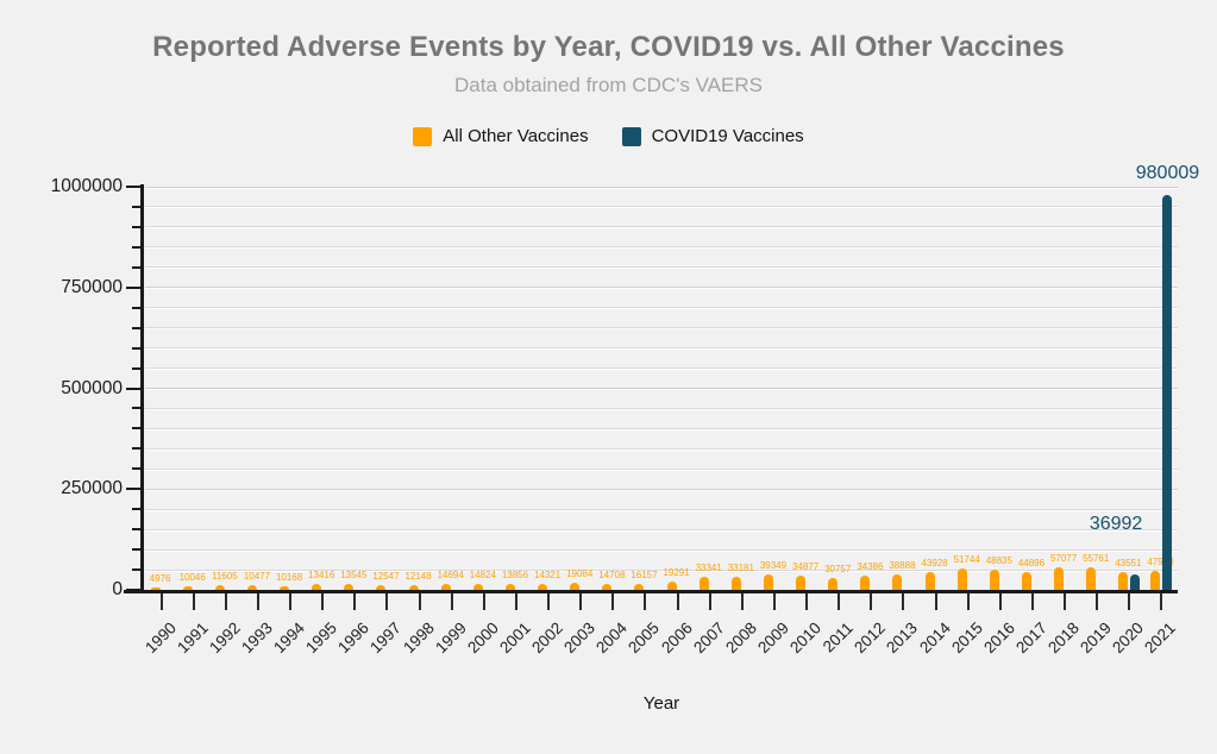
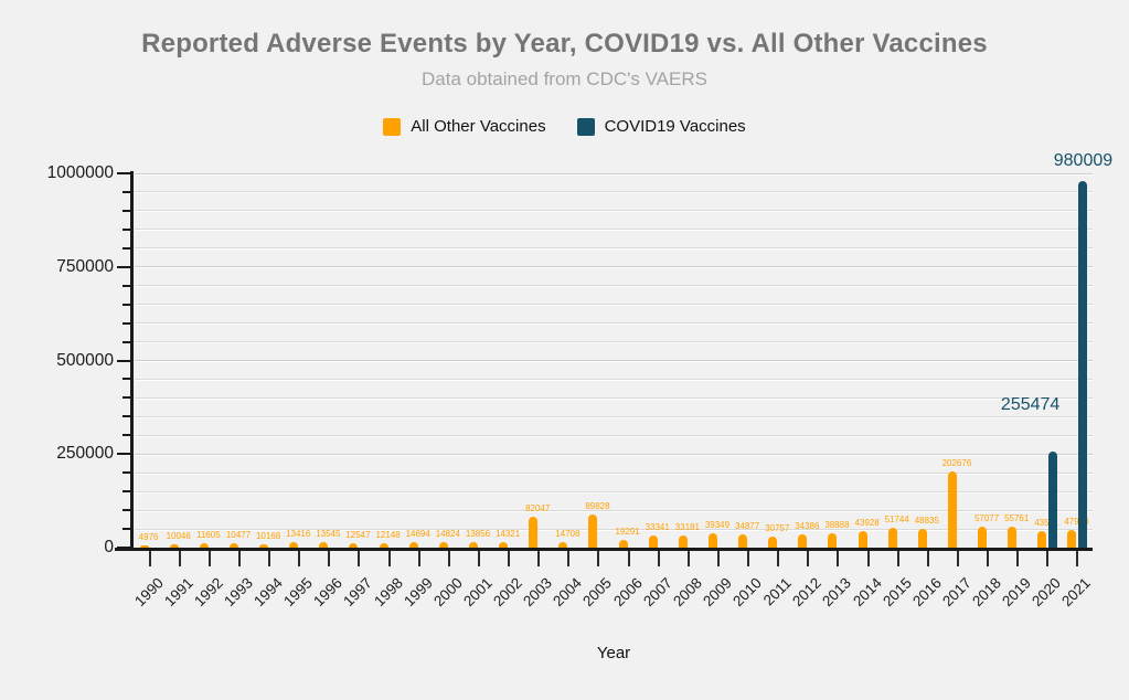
All Other Vaccines/2003: 19084 -> 82047
All Other Vaccines/2005: 16157 -> 89828
All Other Vaccines/2017: 44896 -> 202676
COVID19 Vaccines/2020: 36992 -> 255474
